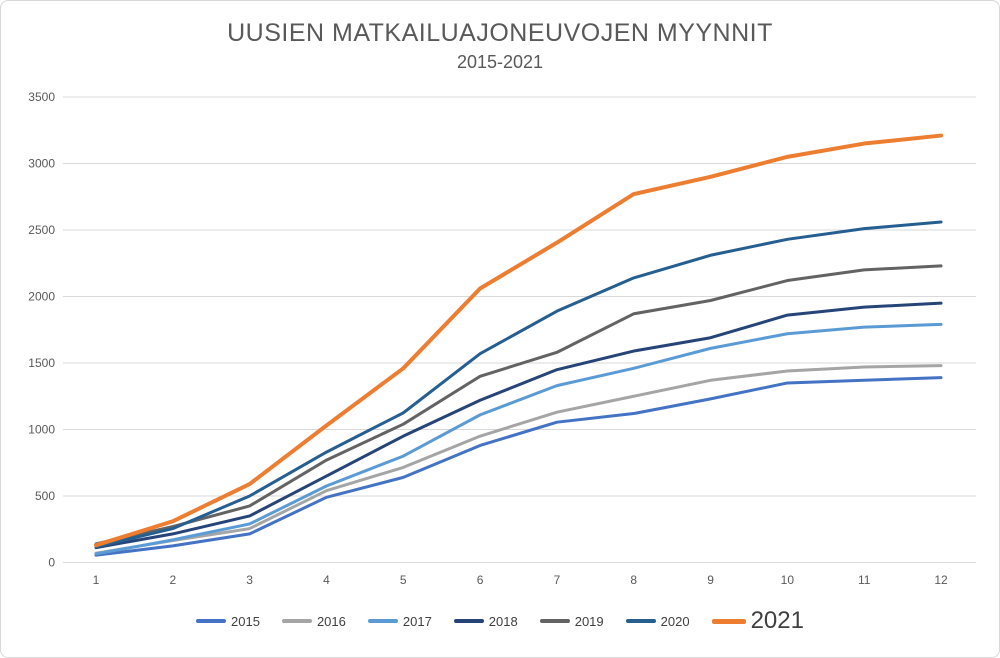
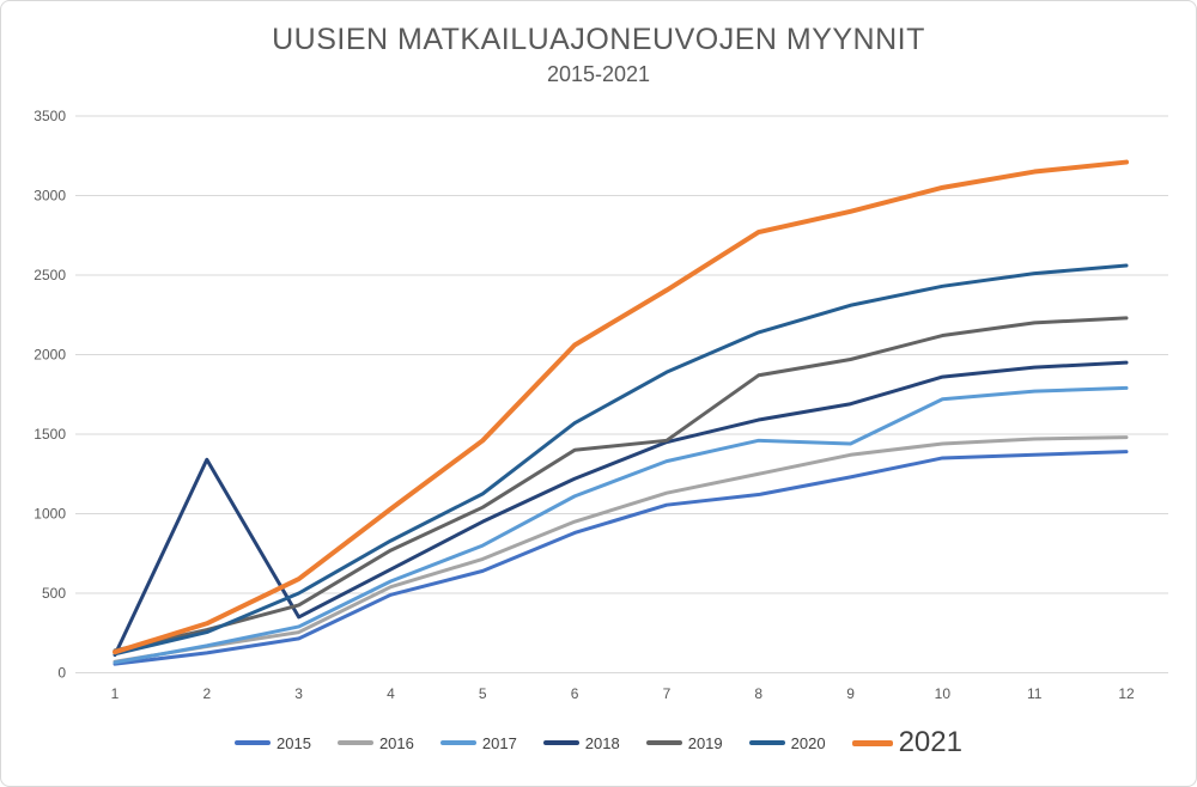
2018/2: 220 -> 1340
2019/7: 1580 -> 1460
2017/9: 1610 -> 1440
